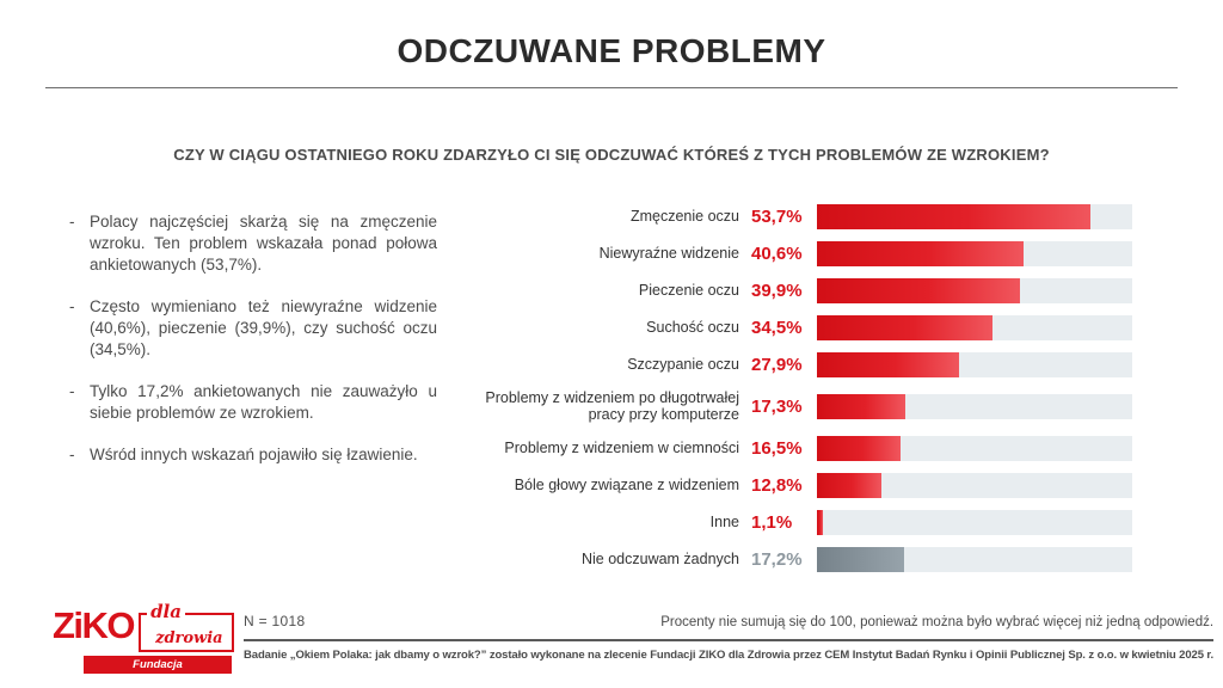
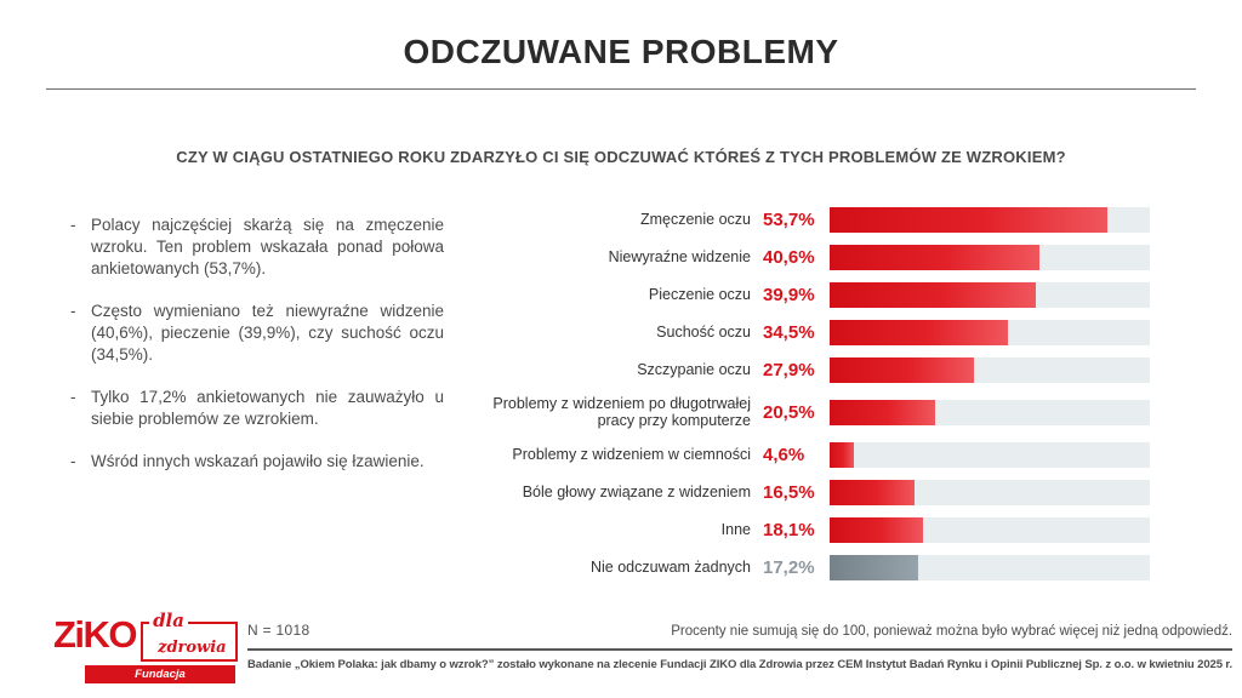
Problemy z widzeniem po długotrwałej pracy przy komputerze: 17,3% -> 20,5%
Problemy z widzeniem w ciemności: 16,5% -> 4,6%
Bóle głowy związane z widzeniem: 12,8% -> 16,5%
Inne: 1,1% -> 18,1%
